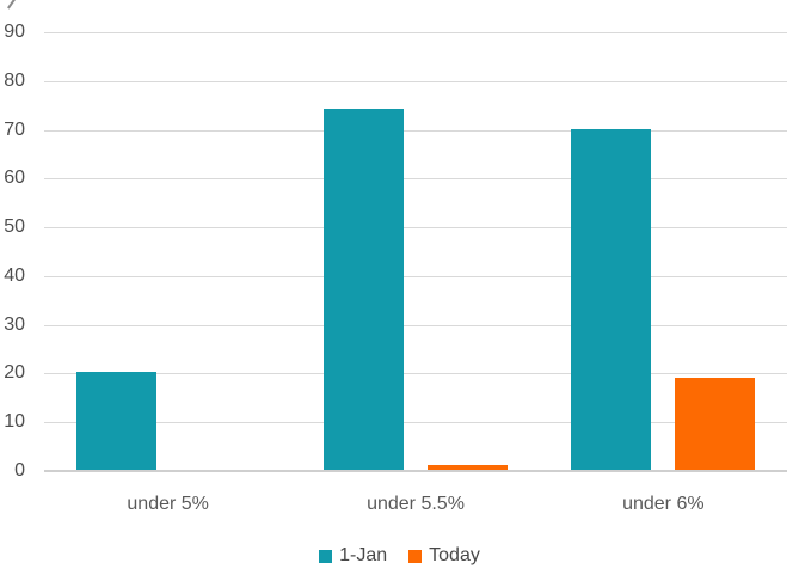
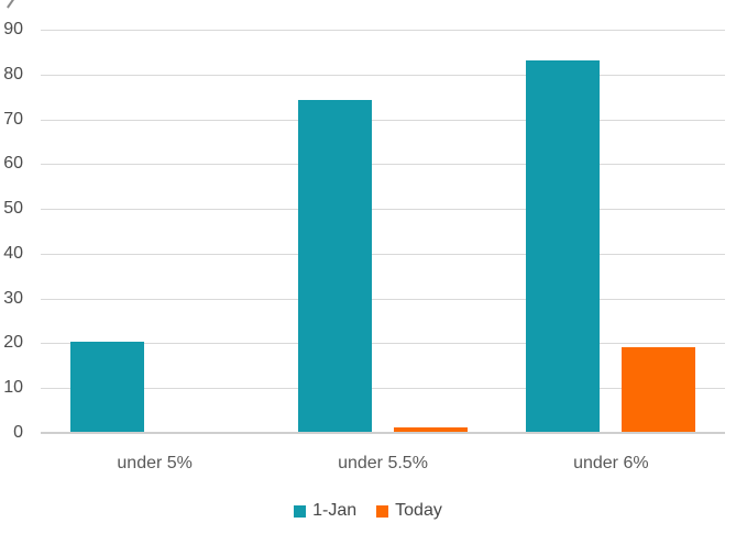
1-Jan/under 6%: 70 -> 83
